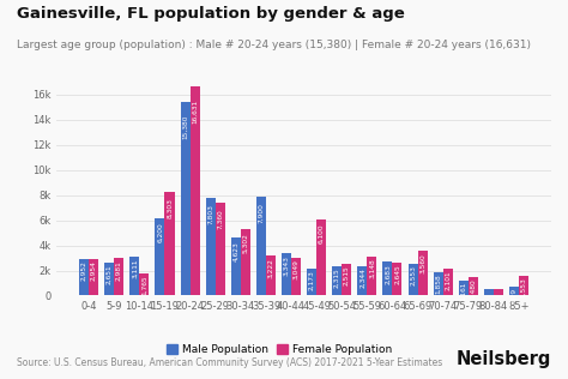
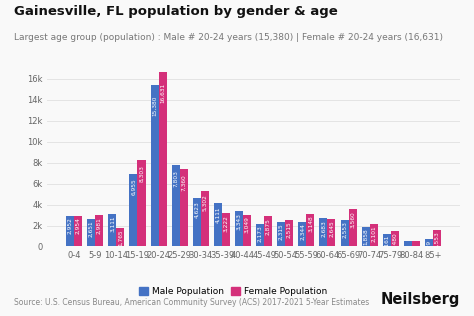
Male Population/15-19: 6.2k -> 7.0k
Male Population/35-39: 7.9k -> 4.1k
Female Population/45-49: 6.1k -> 2.9k
